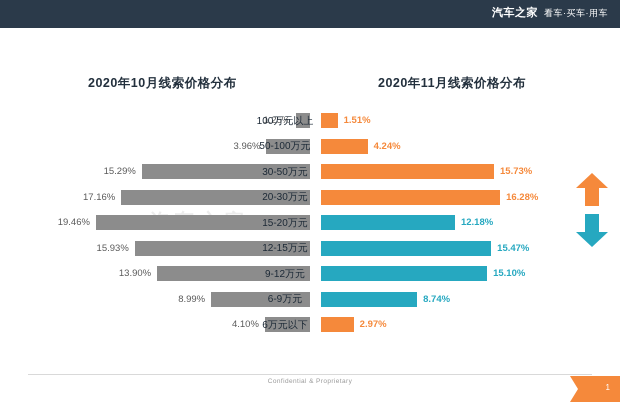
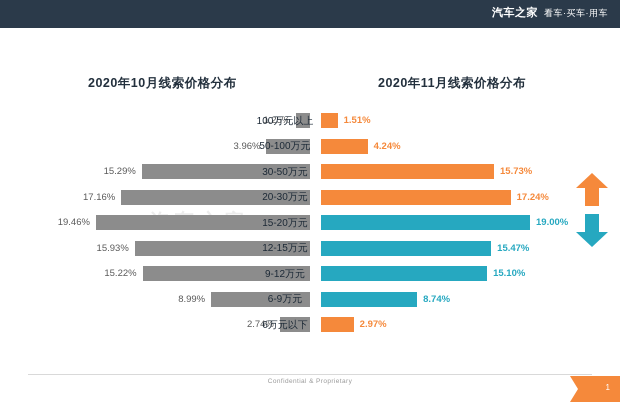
2020年11月线索价格分布/20-30万元: 16.28% -> 17.24%
2020年11月线索价格分布/15-20万元: 12.18% -> 19.00%
2020年10月线索价格分布/9-12万元: 13.90% -> 15.22%
2020年10月线索价格分布/6万元以下: 4.10% -> 2.74%
